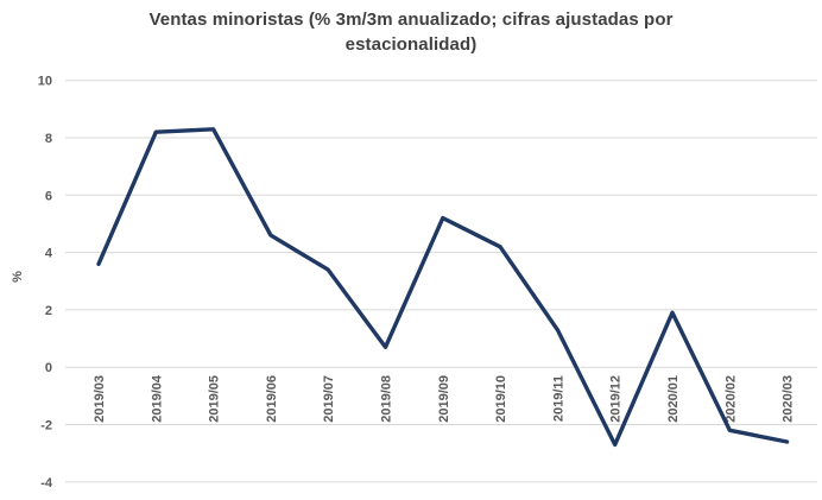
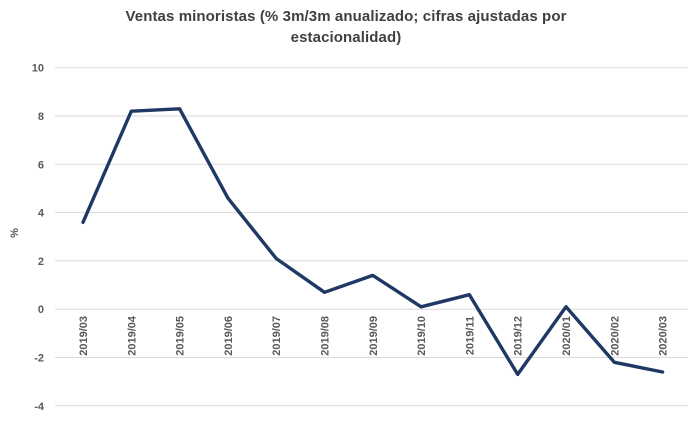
2019/07: 3.4 -> 2.1
2019/09: 5.2 -> 1.4
2019/10: 4.2 -> 0.1
2019/11: 1.3 -> 0.6
2020/01: 1.9 -> 0.1
